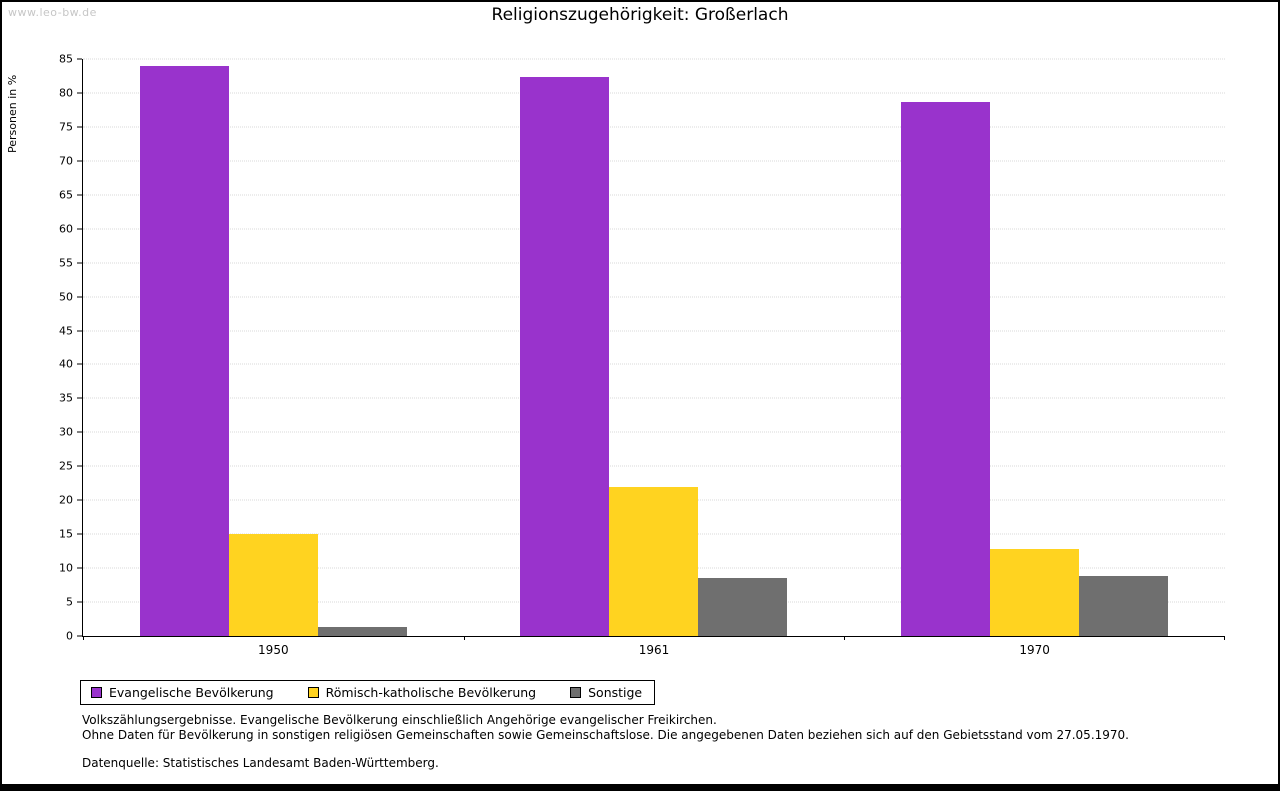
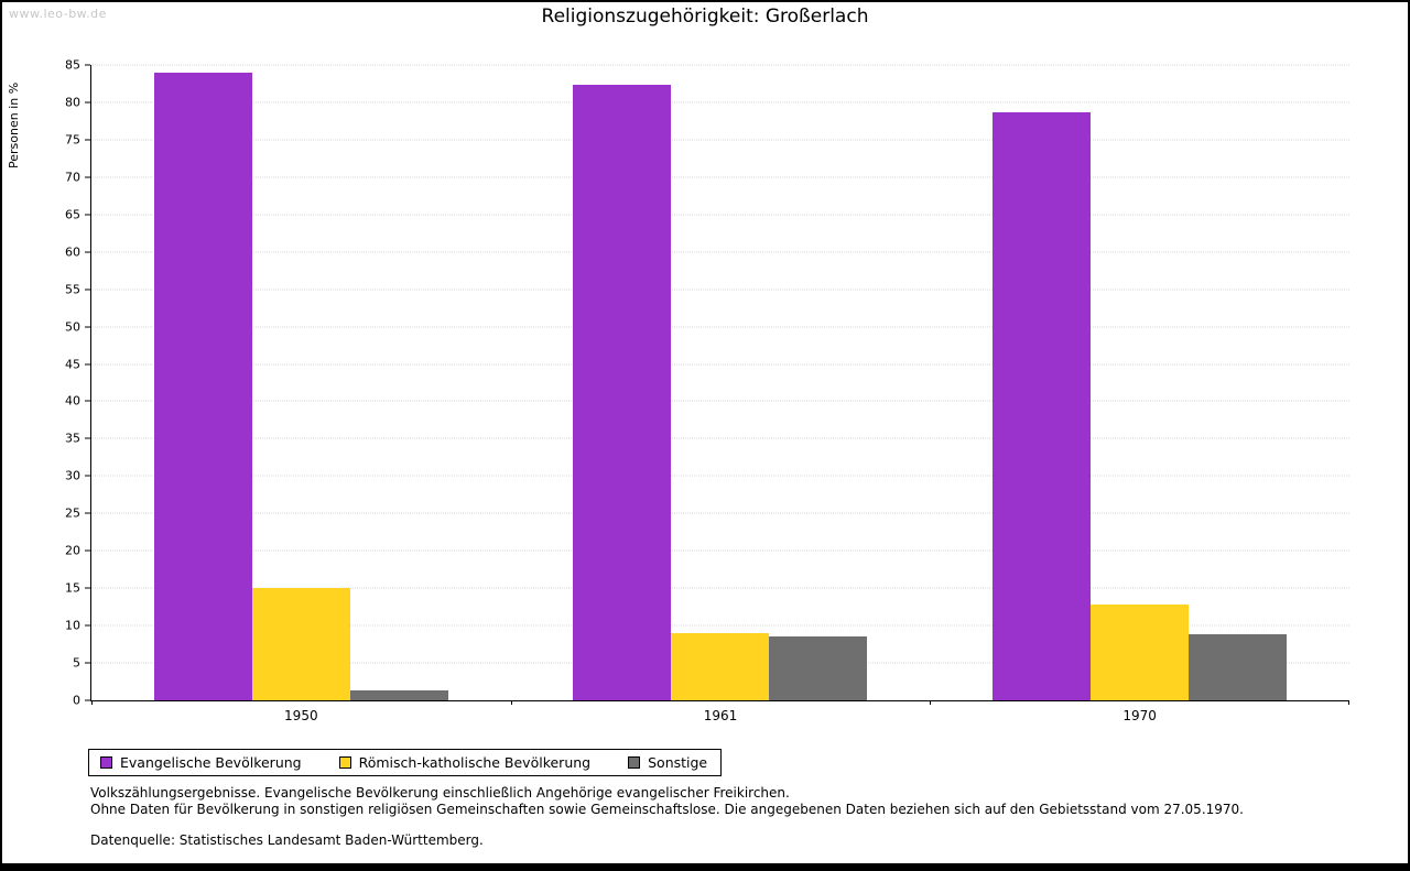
Römisch-katholische Bevölkerung/1961: 22 -> 9
